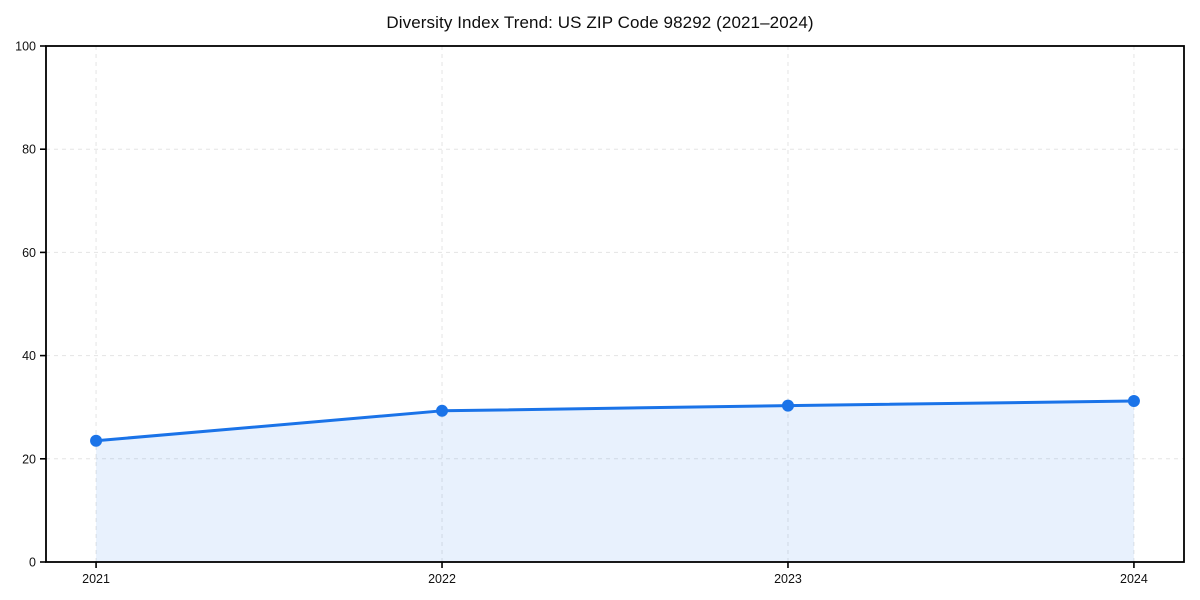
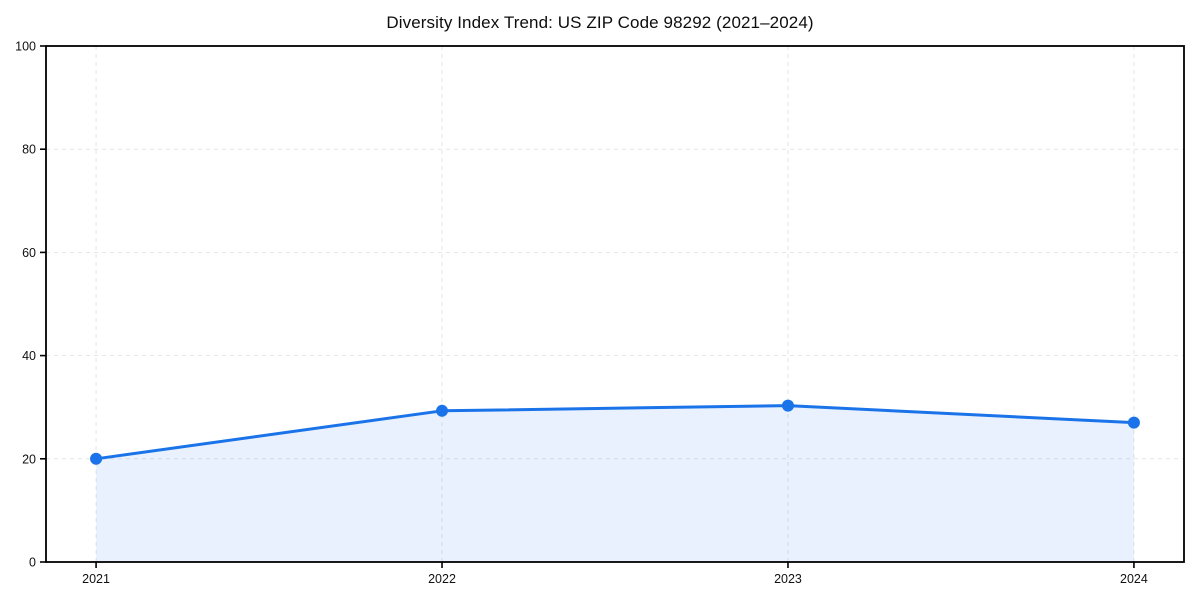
2021: 24 -> 20
2024: 31 -> 27
